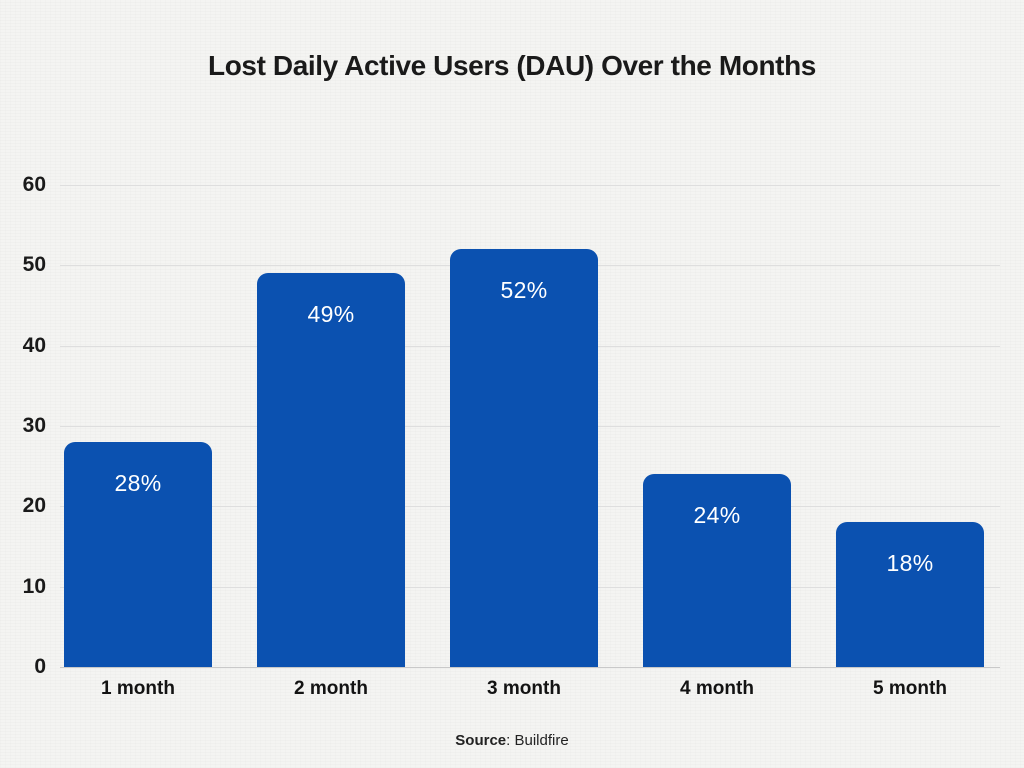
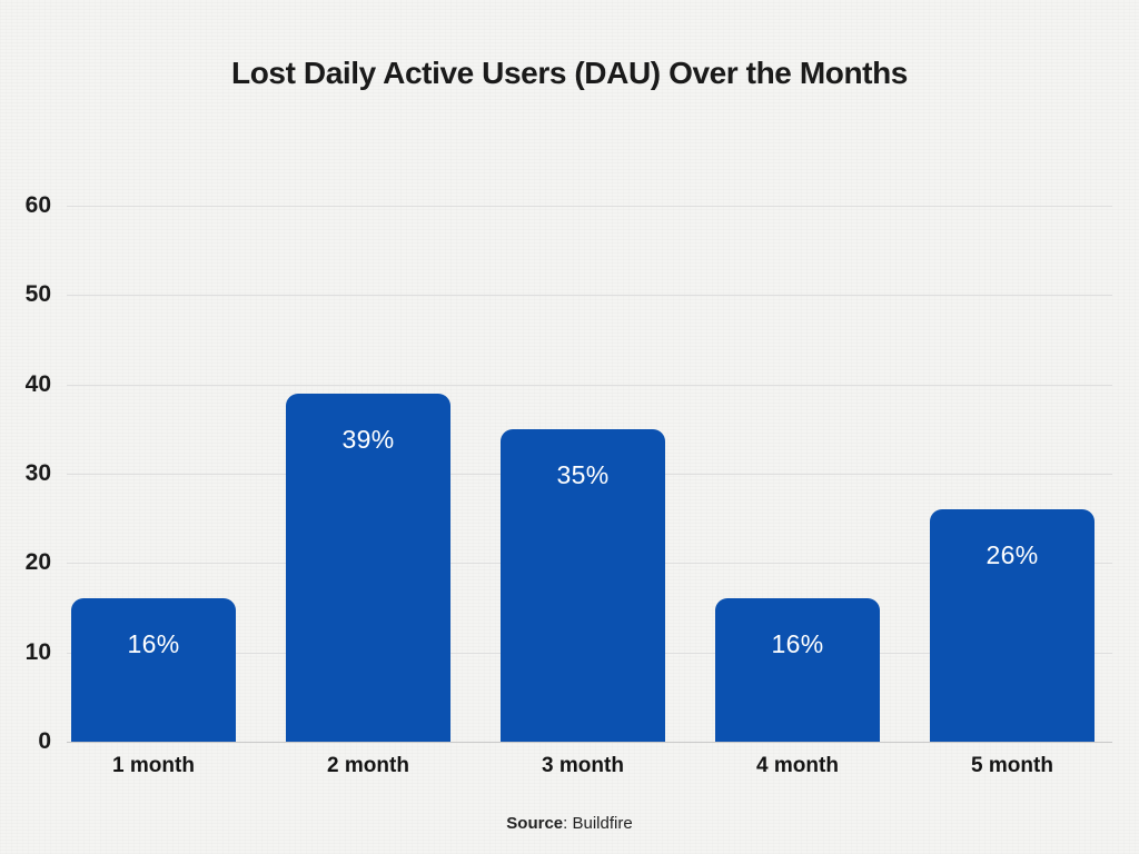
1 month: 28% -> 16%
2 month: 49% -> 39%
3 month: 52% -> 35%
4 month: 24% -> 16%
5 month: 18% -> 26%
